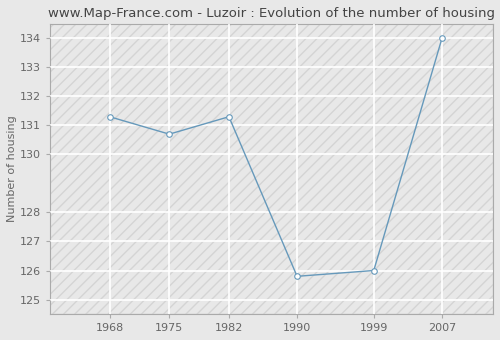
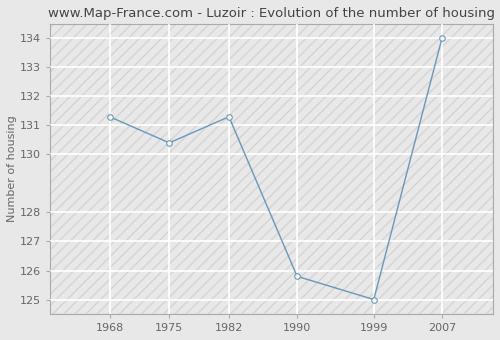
1975: 130.7 -> 130.4
1999: 126.0 -> 125.0
